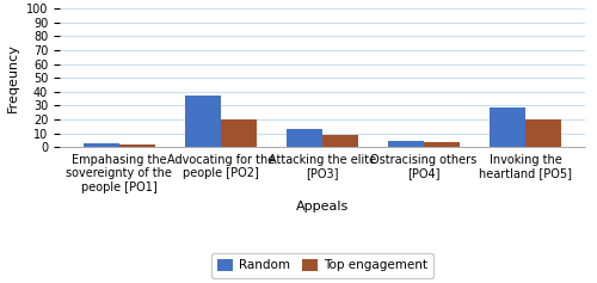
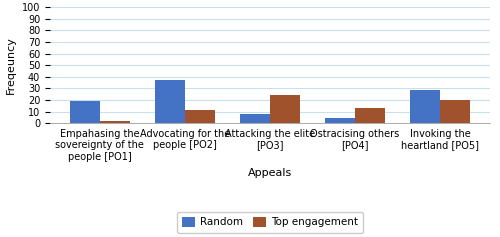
Random/Empahasing the sovereignty of the people [PO1]: 3 -> 19
Top engagement/Advocating for the people [PO2]: 20 -> 11
Random/Attacking the elite [PO3]: 13 -> 8
Top engagement/Attacking the elite [PO3]: 9 -> 24
Top engagement/Ostracising others [PO4]: 4 -> 13
